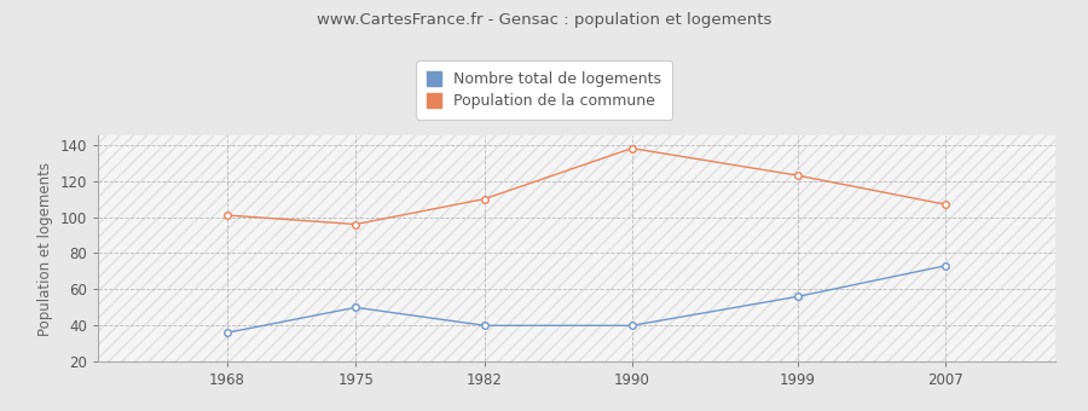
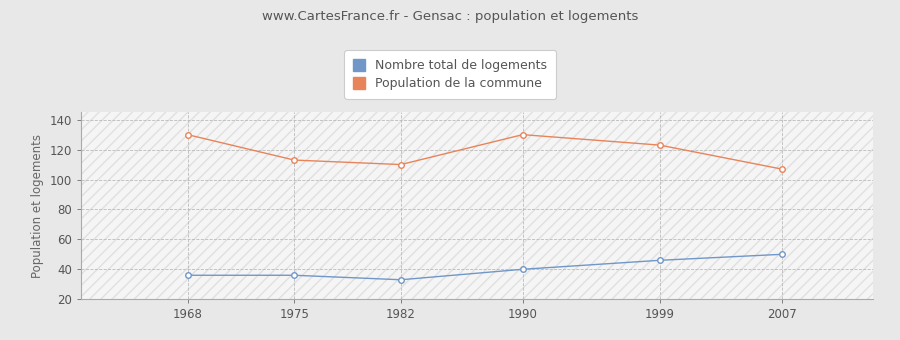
Population de la commune/1968: 101 -> 130
Nombre total de logements/1975: 50 -> 36
Population de la commune/1975: 96 -> 113
Nombre total de logements/1982: 40 -> 33
Population de la commune/1990: 138 -> 130
Nombre total de logements/1999: 56 -> 46
Nombre total de logements/2007: 73 -> 50
